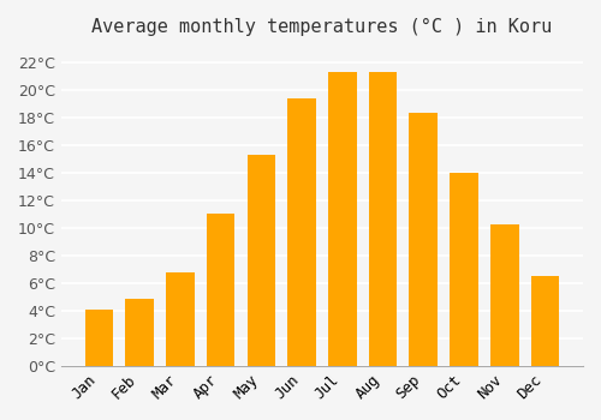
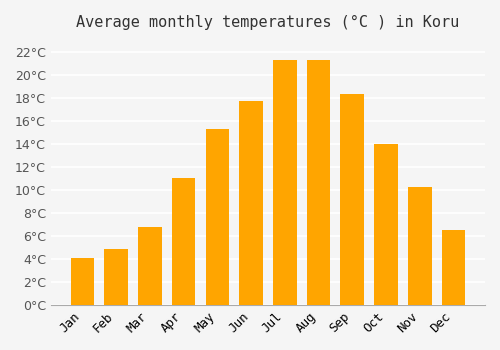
Jun: 19.4°C -> 17.8°C
